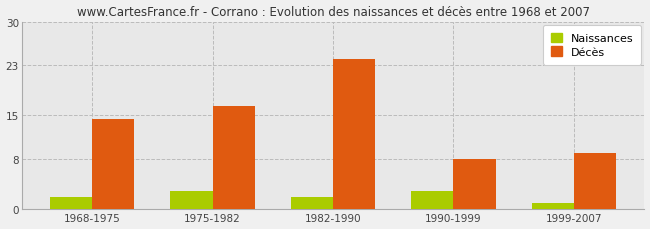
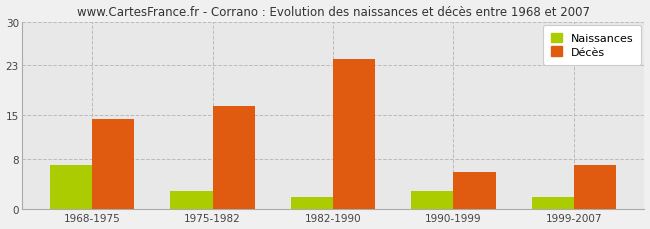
Naissances/1968-1975: 2 -> 7
Décès/1990-1999: 8.0 -> 6.0
Naissances/1999-2007: 1 -> 2
Décès/1999-2007: 9.0 -> 7.0
